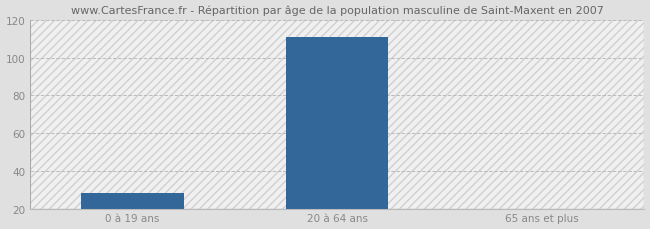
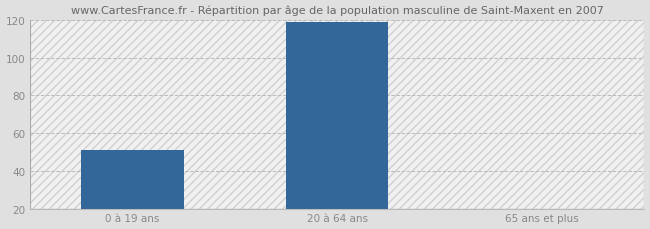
0 à 19 ans: 28 -> 51
20 à 64 ans: 111 -> 119
